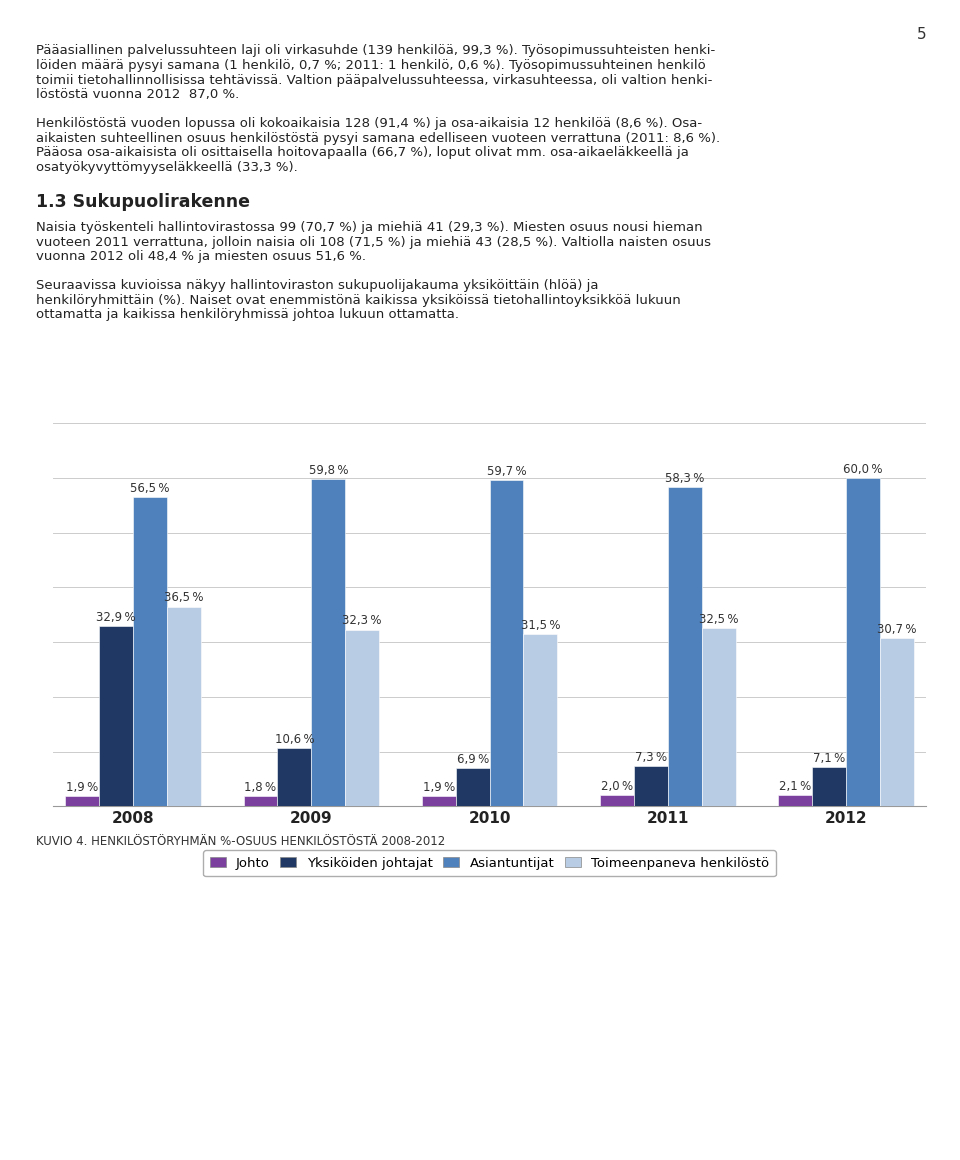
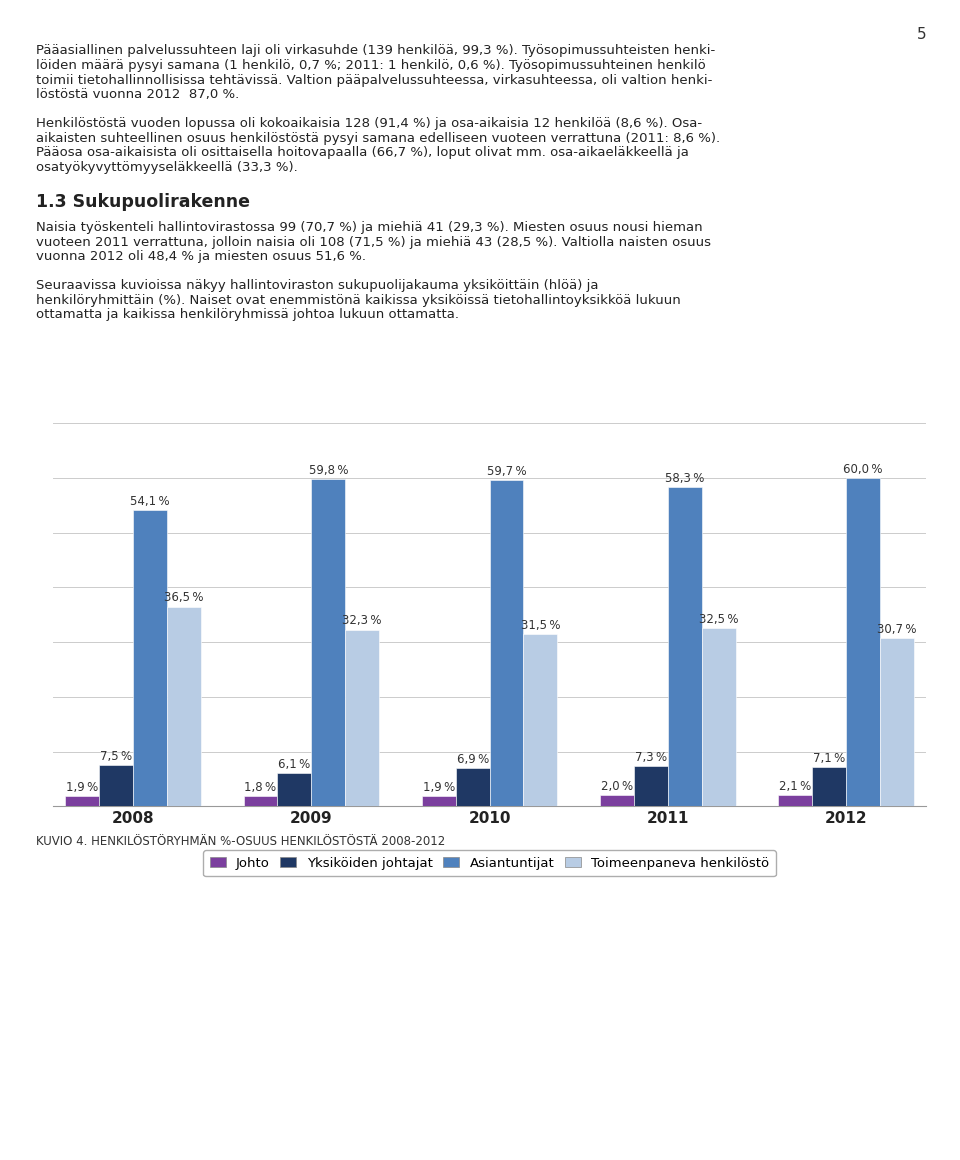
Yksiköiden johtajat/2008: 32,9 -> 7,5
Asiantuntijat/2008: 56,5 -> 54,1
Yksiköiden johtajat/2009: 10,6 -> 6,1
